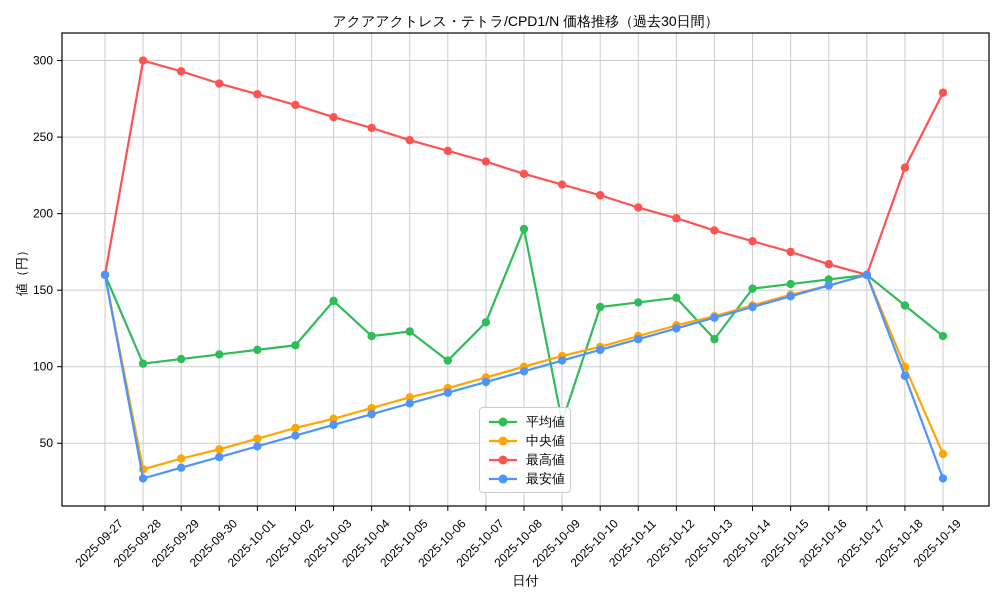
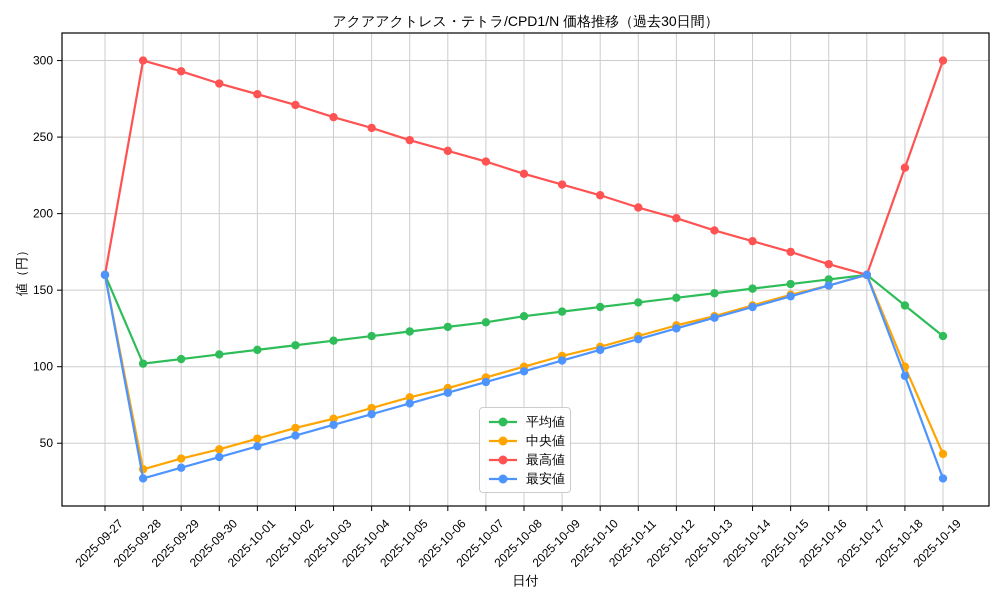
平均値/2025-10-03: 143 -> 117
平均値/2025-10-06: 104 -> 126
平均値/2025-10-08: 190 -> 133
平均値/2025-10-09: 64 -> 136
平均値/2025-10-13: 118 -> 148
最高値/2025-10-19: 279 -> 300
